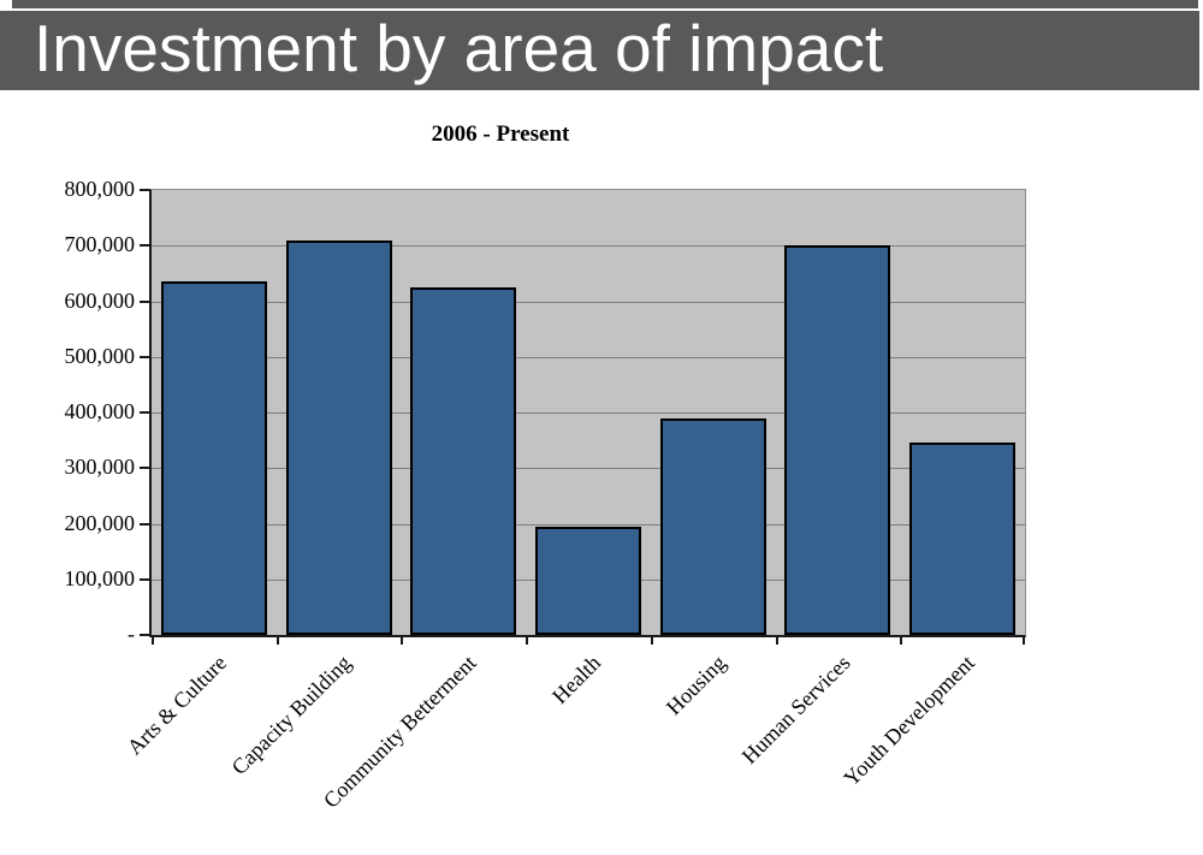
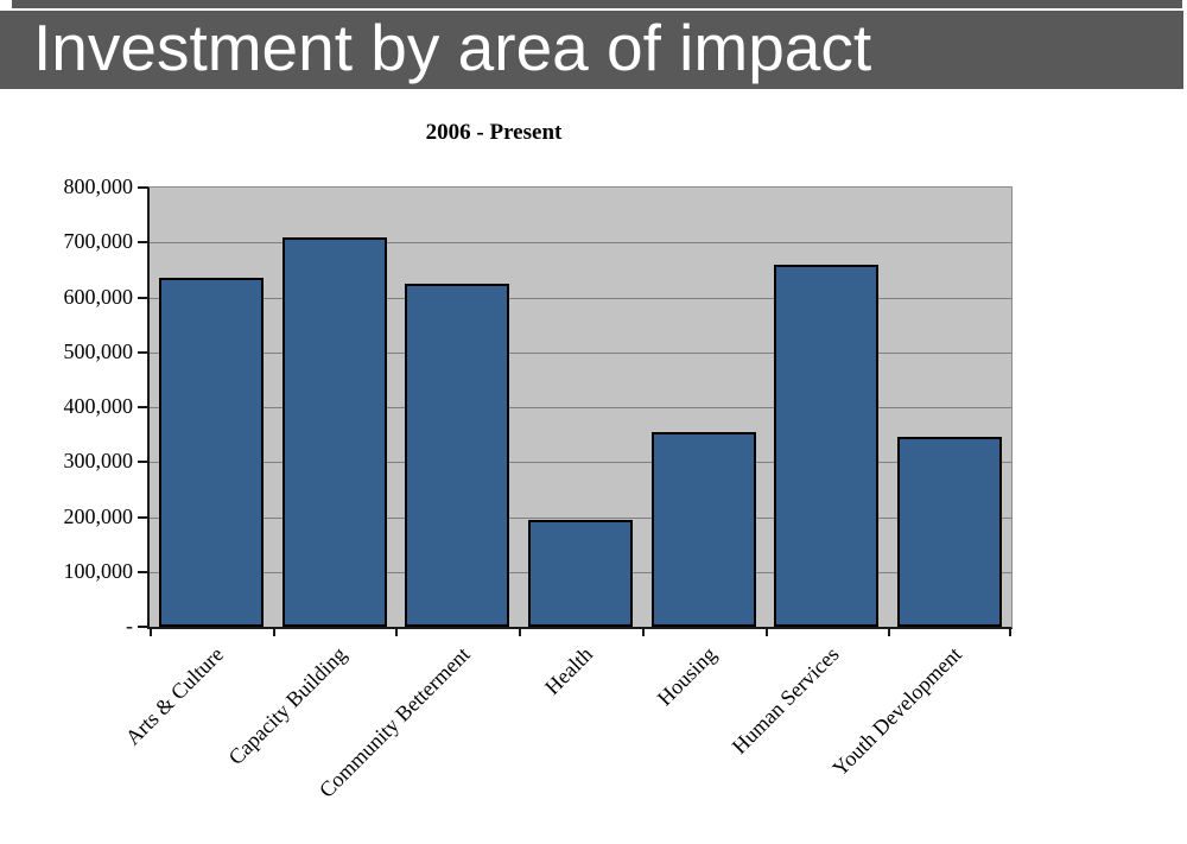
Housing: 390000 -> 360000
Human Services: 700000 -> 660000
